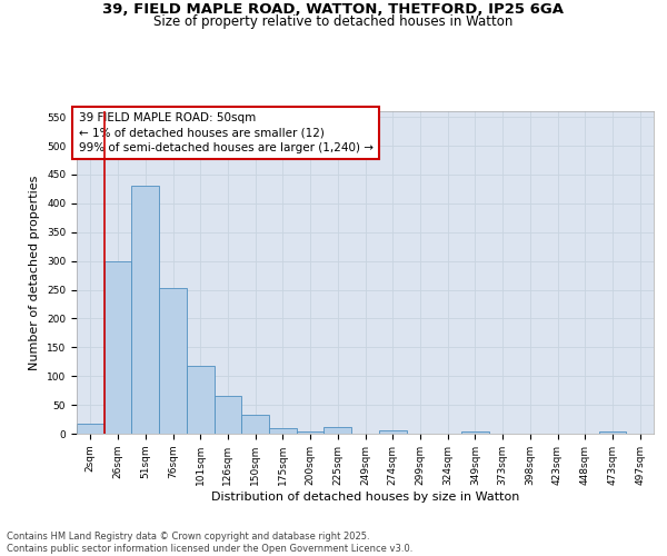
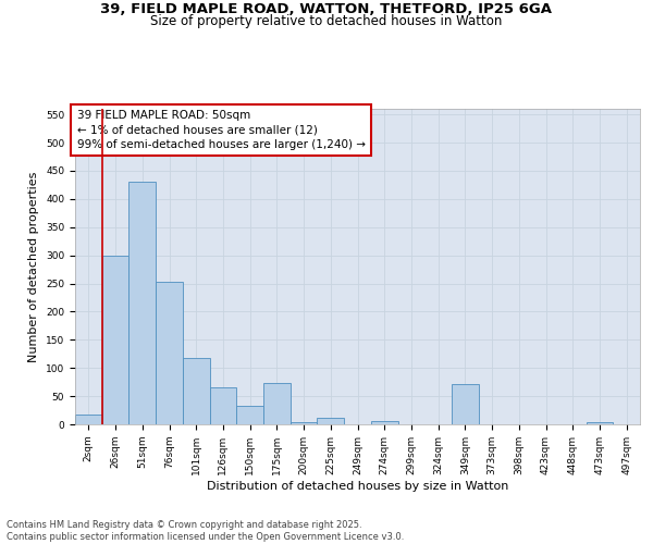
175sqm: 9 -> 74
349sqm: 3 -> 72
